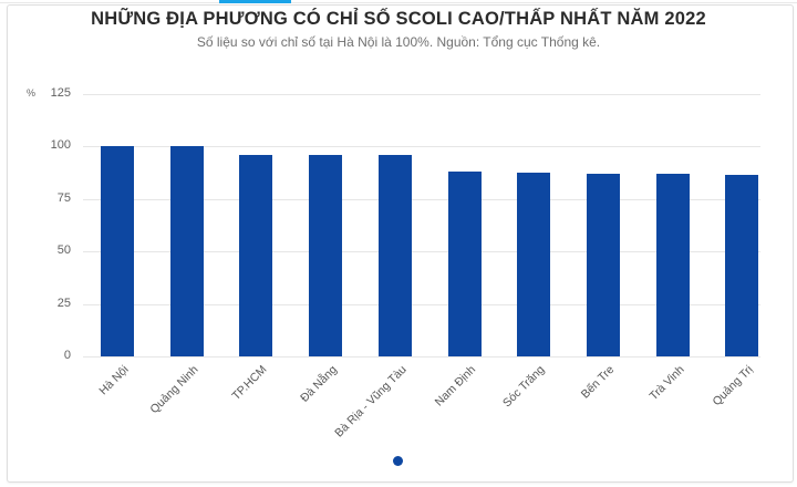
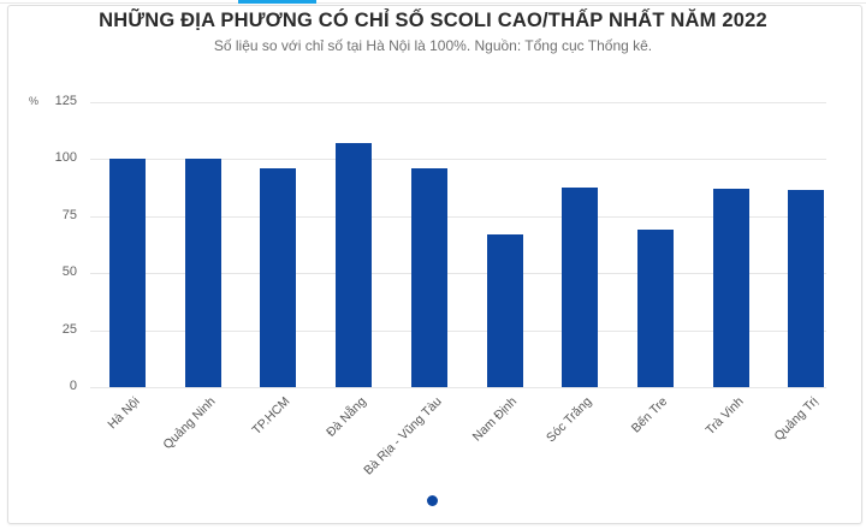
Đà Nẵng: 96 -> 107
Nam Định: 88 -> 67
Bến Tre: 87 -> 69
